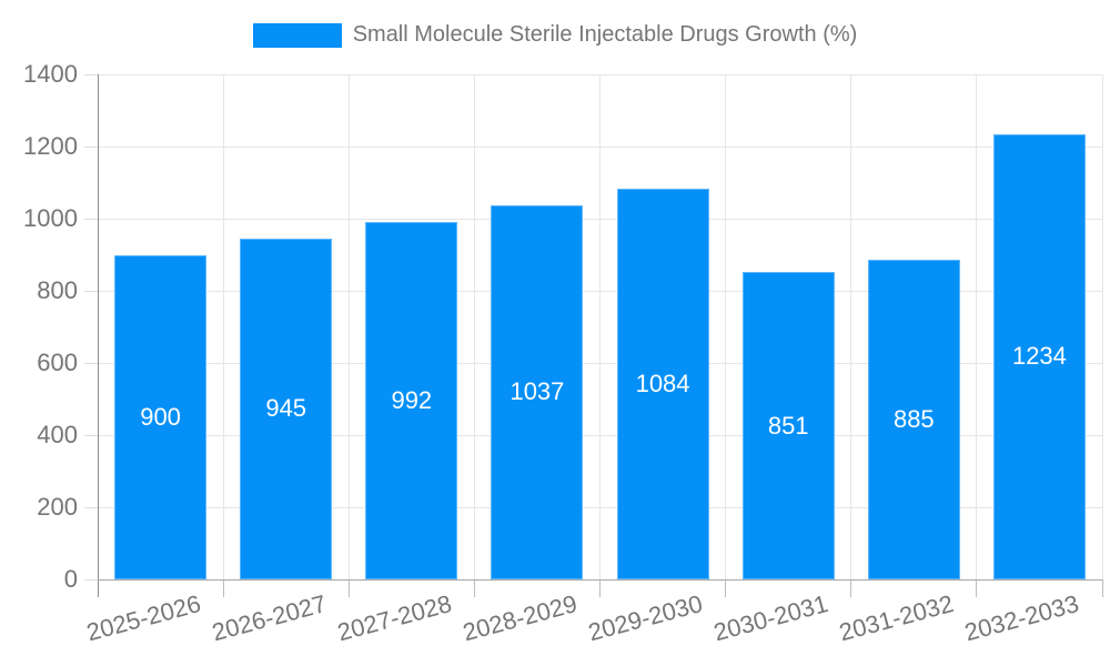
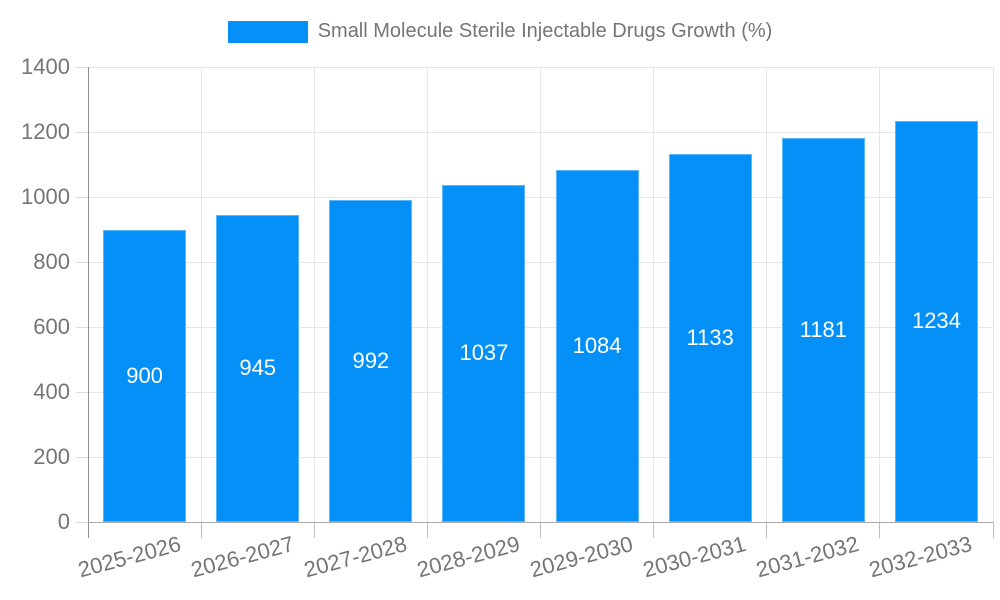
2030-2031: 851 -> 1133
2031-2032: 885 -> 1181
